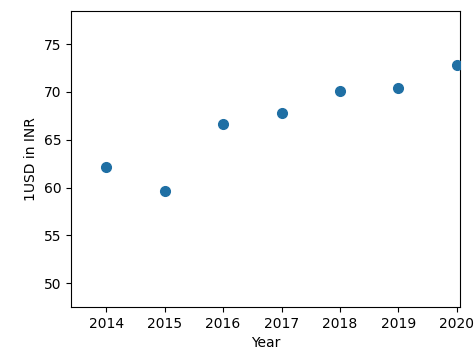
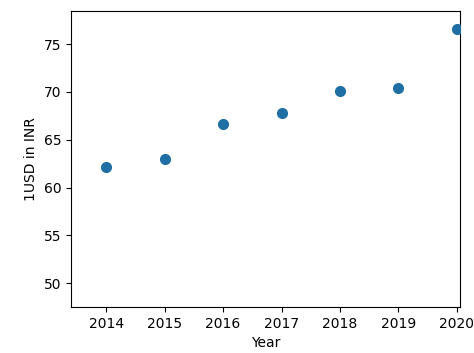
2015: 59.6 -> 63.0
2020: 72.8 -> 76.6
